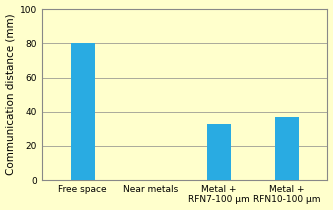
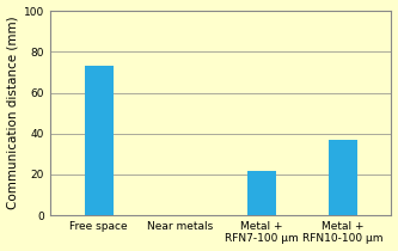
Free space: 80 -> 73
Metal + RFN7-100 μm: 33 -> 22
